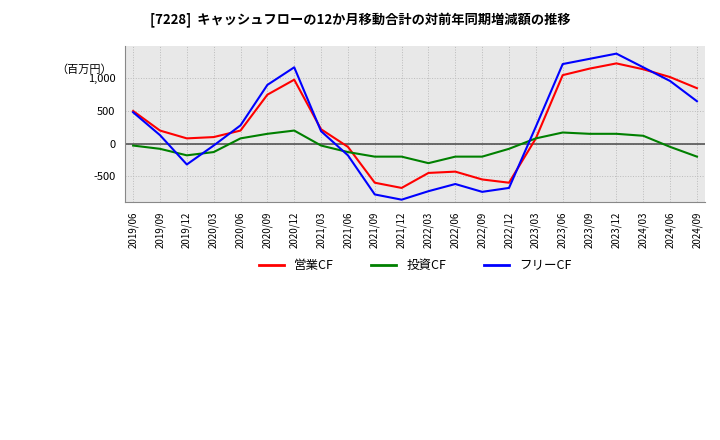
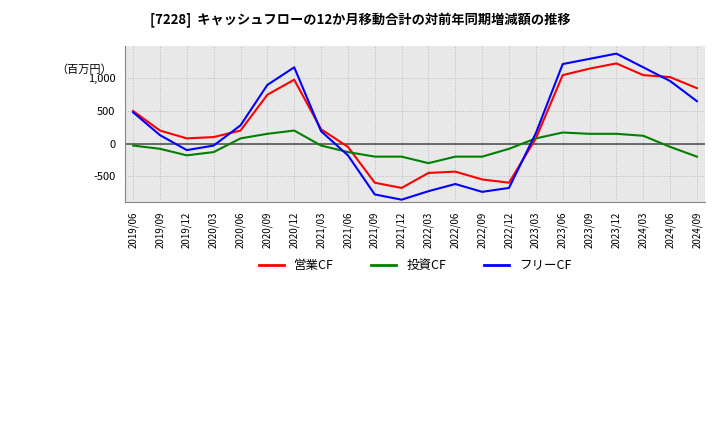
フリーCF/2019/12: -320 -> -100
フリーCF/2023/03: 260 -> 160
営業CF/2024/03: 1,140 -> 1,050
